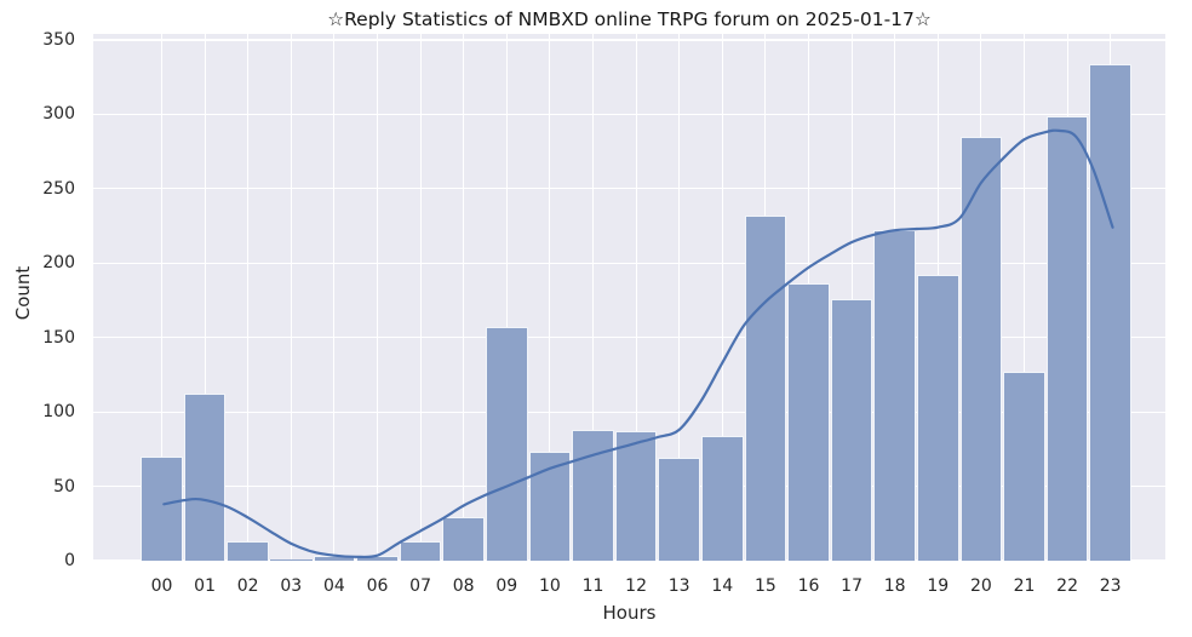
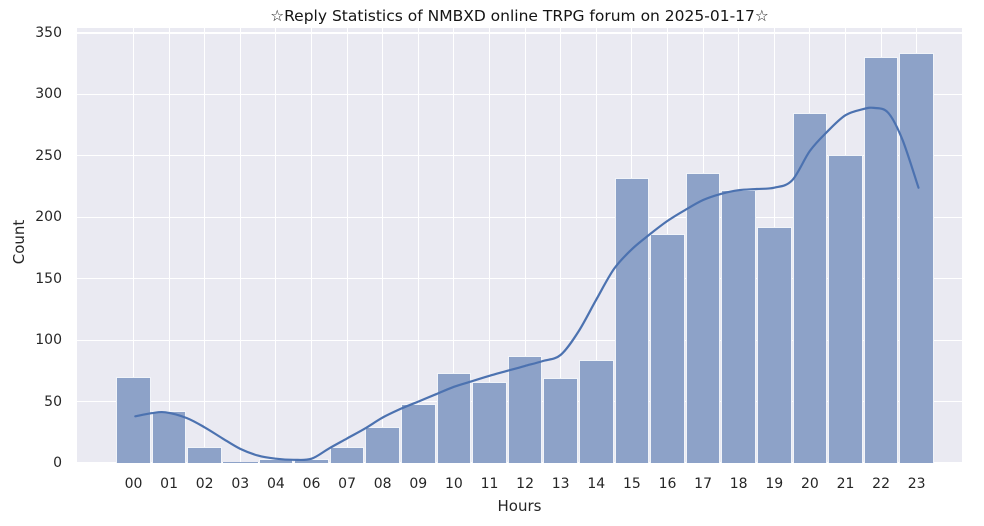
01: 112 -> 42
09: 157 -> 48
11: 88 -> 66
17: 176 -> 236
21: 127 -> 251
22: 299 -> 330
